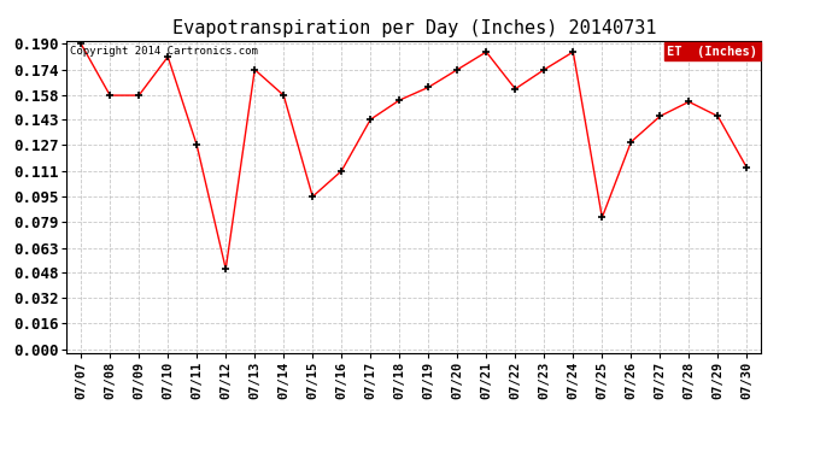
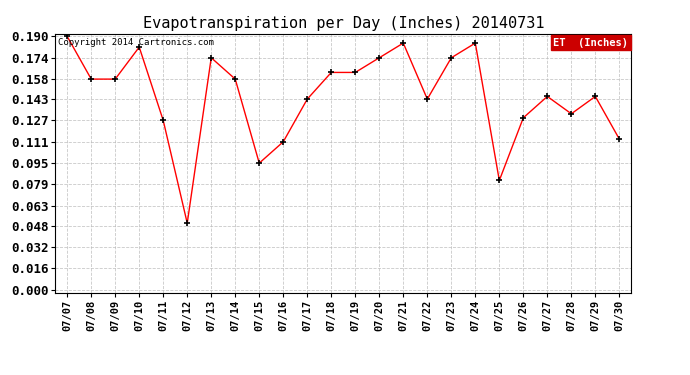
07/18: 0.155 -> 0.163
07/22: 0.162 -> 0.143
07/28: 0.154 -> 0.132
